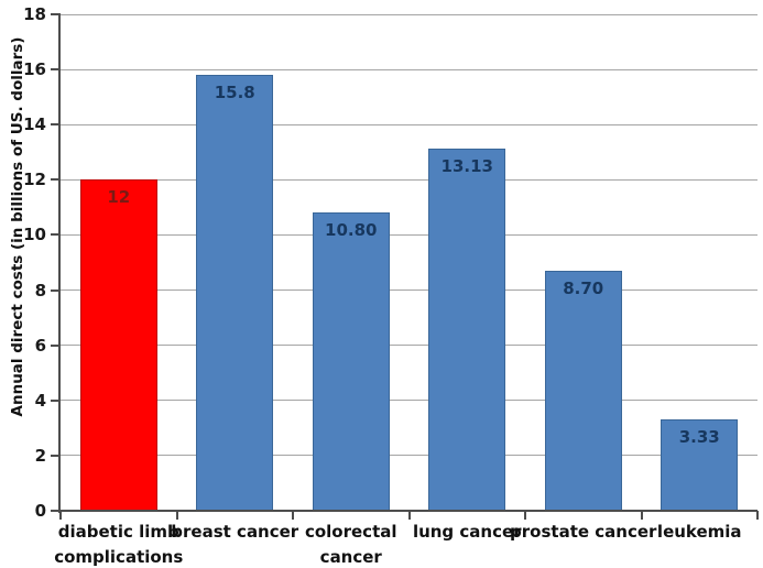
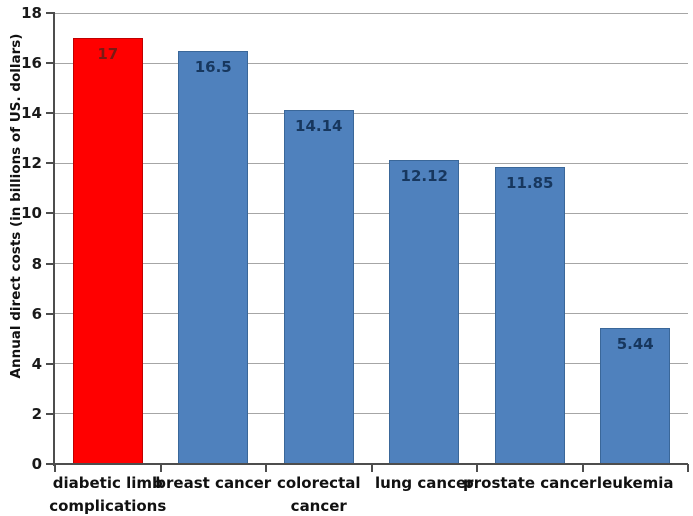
diabetic limb complications: 12 -> 17
breast cancer: 15.8 -> 16.5
colorectal cancer: 10.80 -> 14.14
lung cancer: 13.13 -> 12.12
prostate cancer: 8.70 -> 11.85
leukemia: 3.33 -> 5.44
